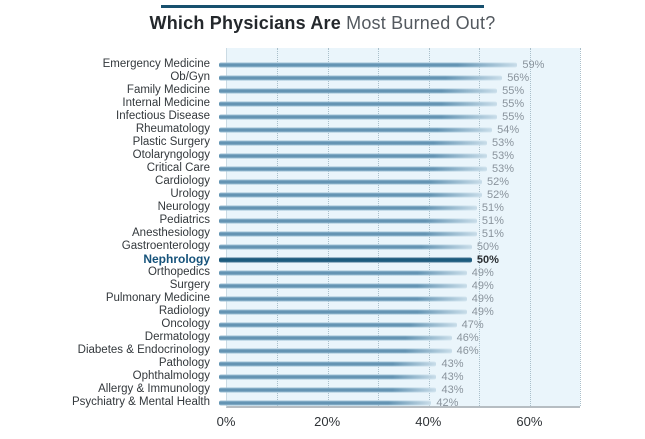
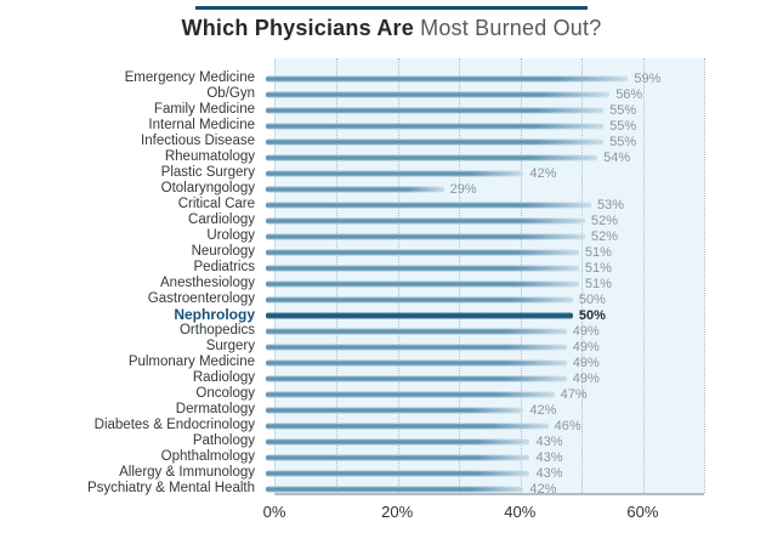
Plastic Surgery: 53% -> 42%
Otolaryngology: 53% -> 29%
Dermatology: 46% -> 42%
